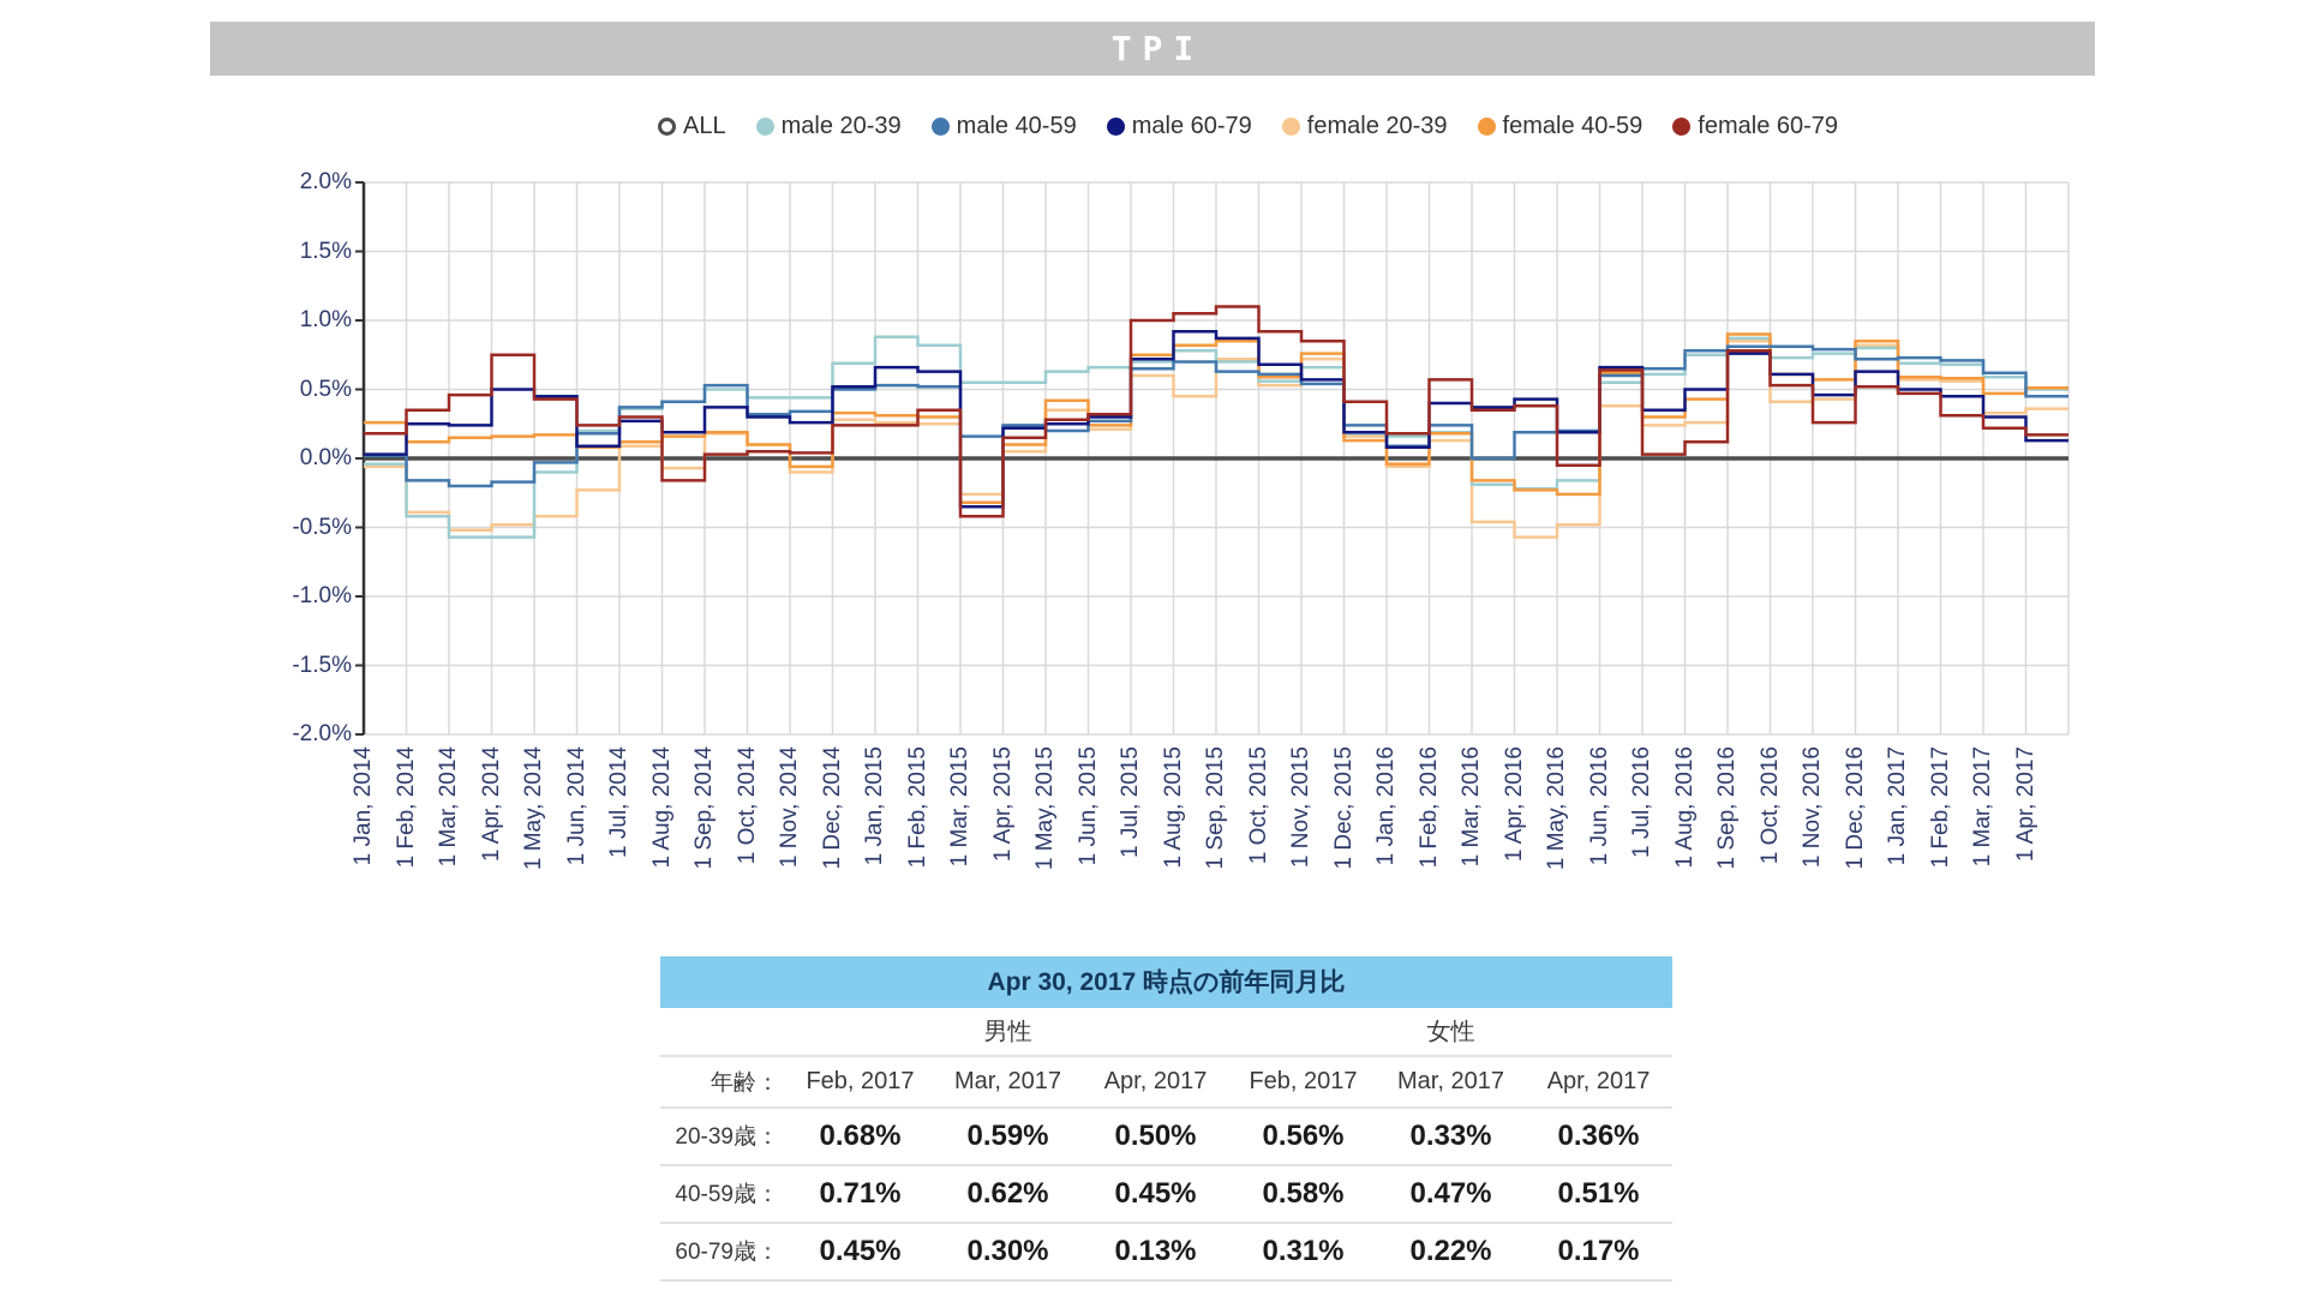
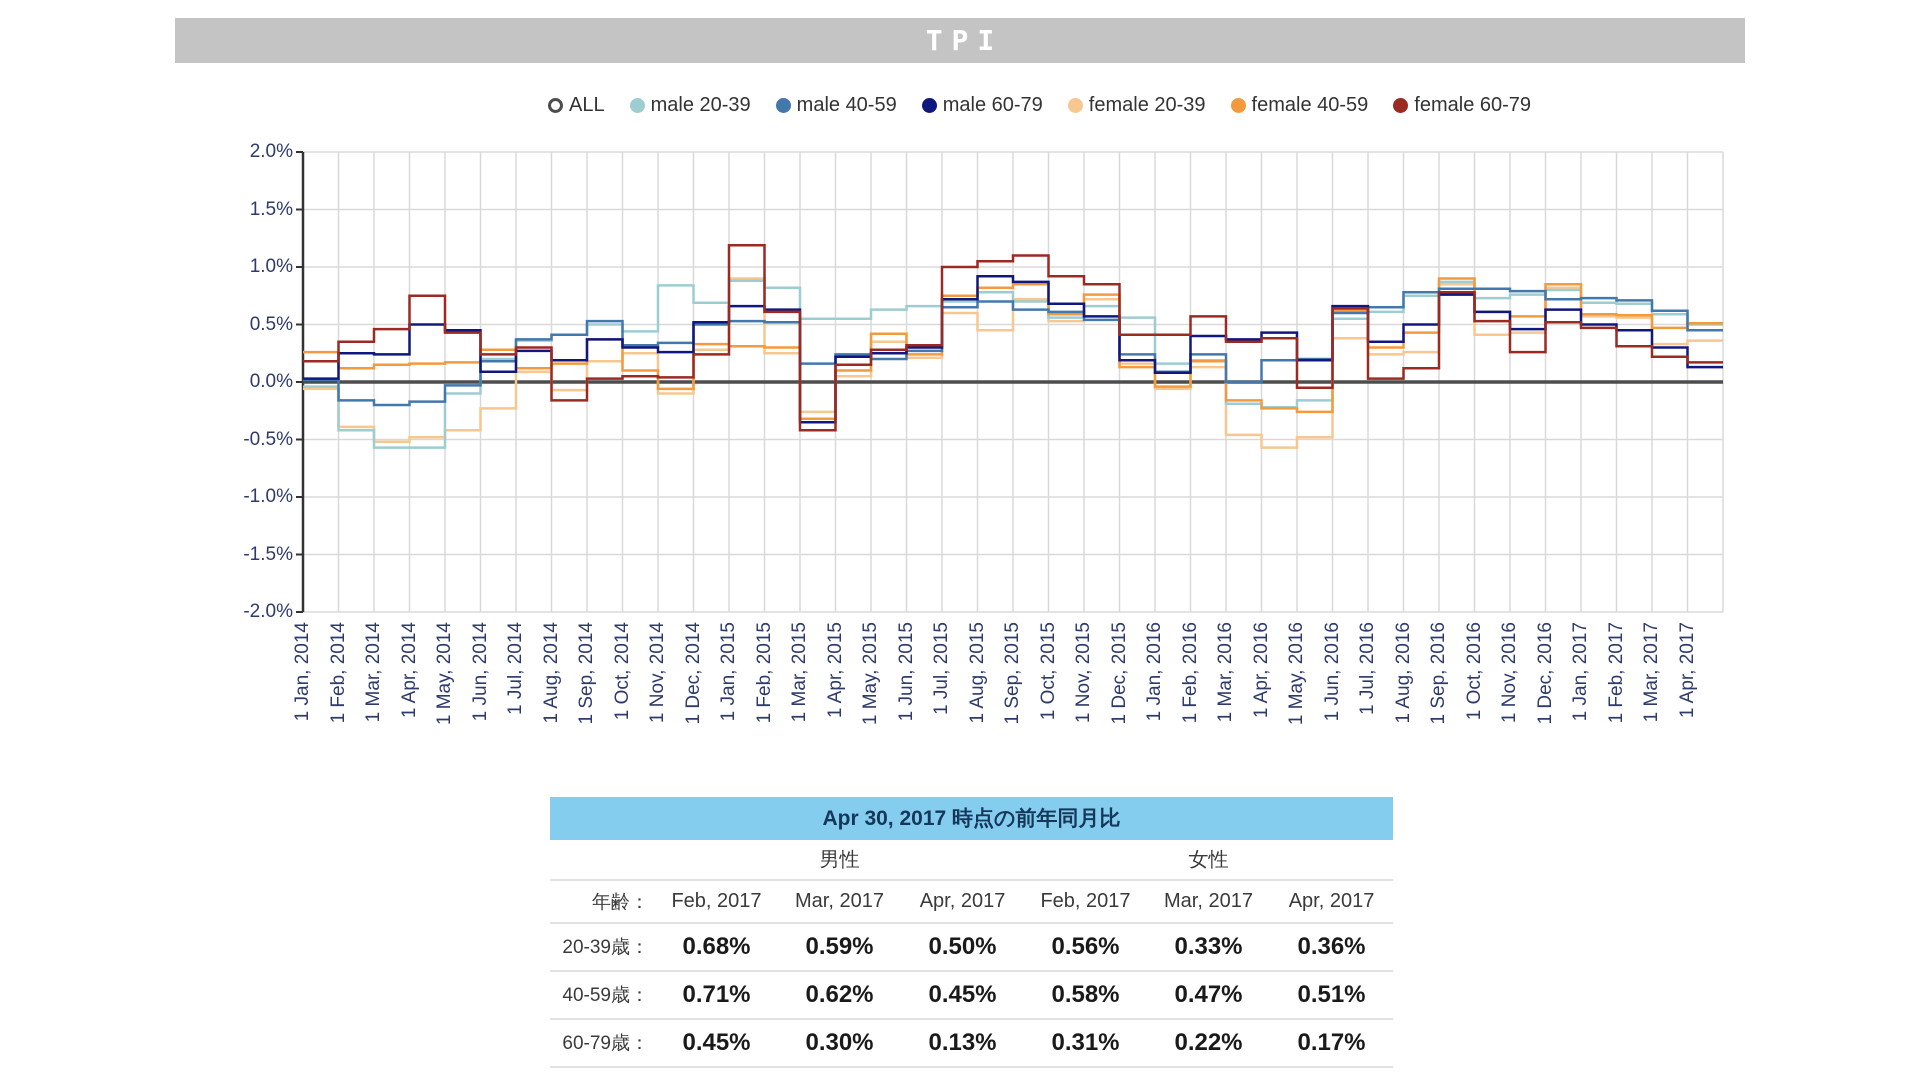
female 40-59/1 Jun, 2014: 0.08% -> 0.28%
female 40-59/1 Sep, 2014: 0.19% -> 0.37%
female 20-39/1 Oct, 2014: 0.10% -> 0.25%
male 20-39/1 Nov, 2014: 0.44% -> 0.84%
female 20-39/1 Jan, 2015: 0.26% -> 0.90%
female 60-79/1 Jan, 2015: 0.24% -> 1.19%
female 60-79/1 Feb, 2015: 0.35% -> 0.61%
male 20-39/1 Dec, 2015: 0.18% -> 0.56%
female 60-79/1 Jan, 2016: 0.18% -> 0.41%
